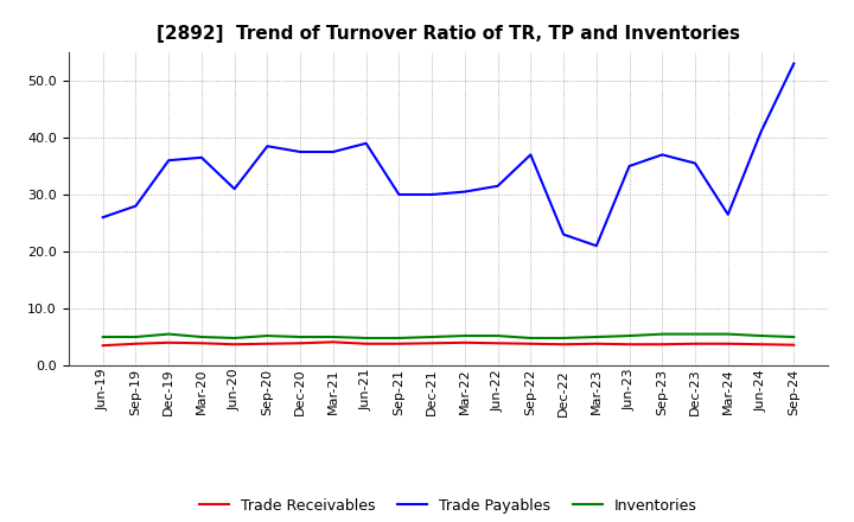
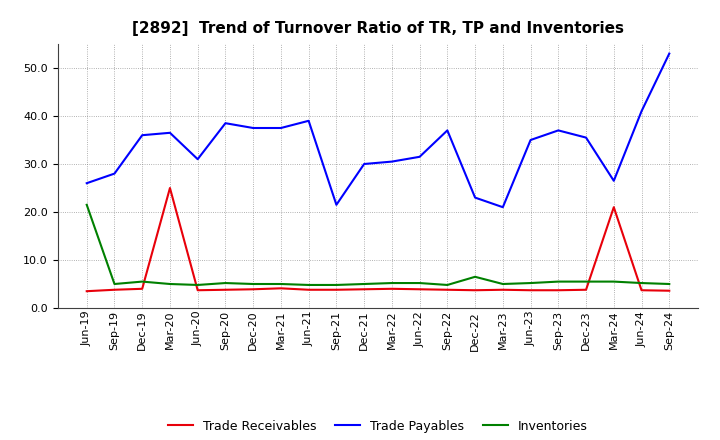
Inventories/Jun-19: 5.0 -> 21.5
Trade Receivables/Mar-20: 3.9 -> 25.0
Trade Payables/Sep-21: 30.0 -> 21.5
Inventories/Dec-22: 4.8 -> 6.5
Trade Receivables/Mar-24: 3.8 -> 21.0
